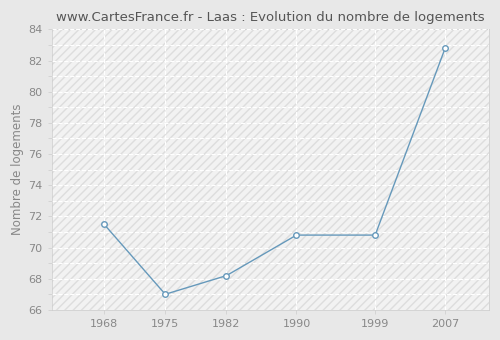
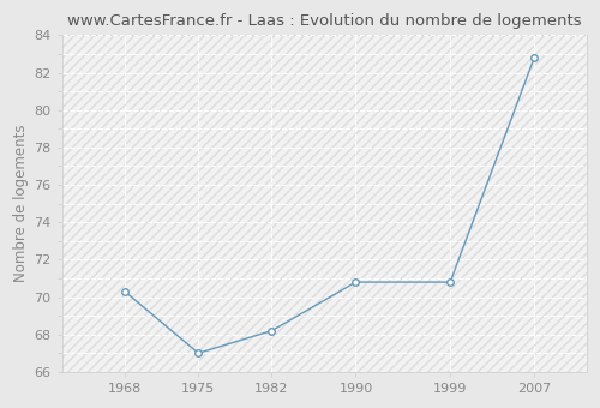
1968: 71.5 -> 70.3
